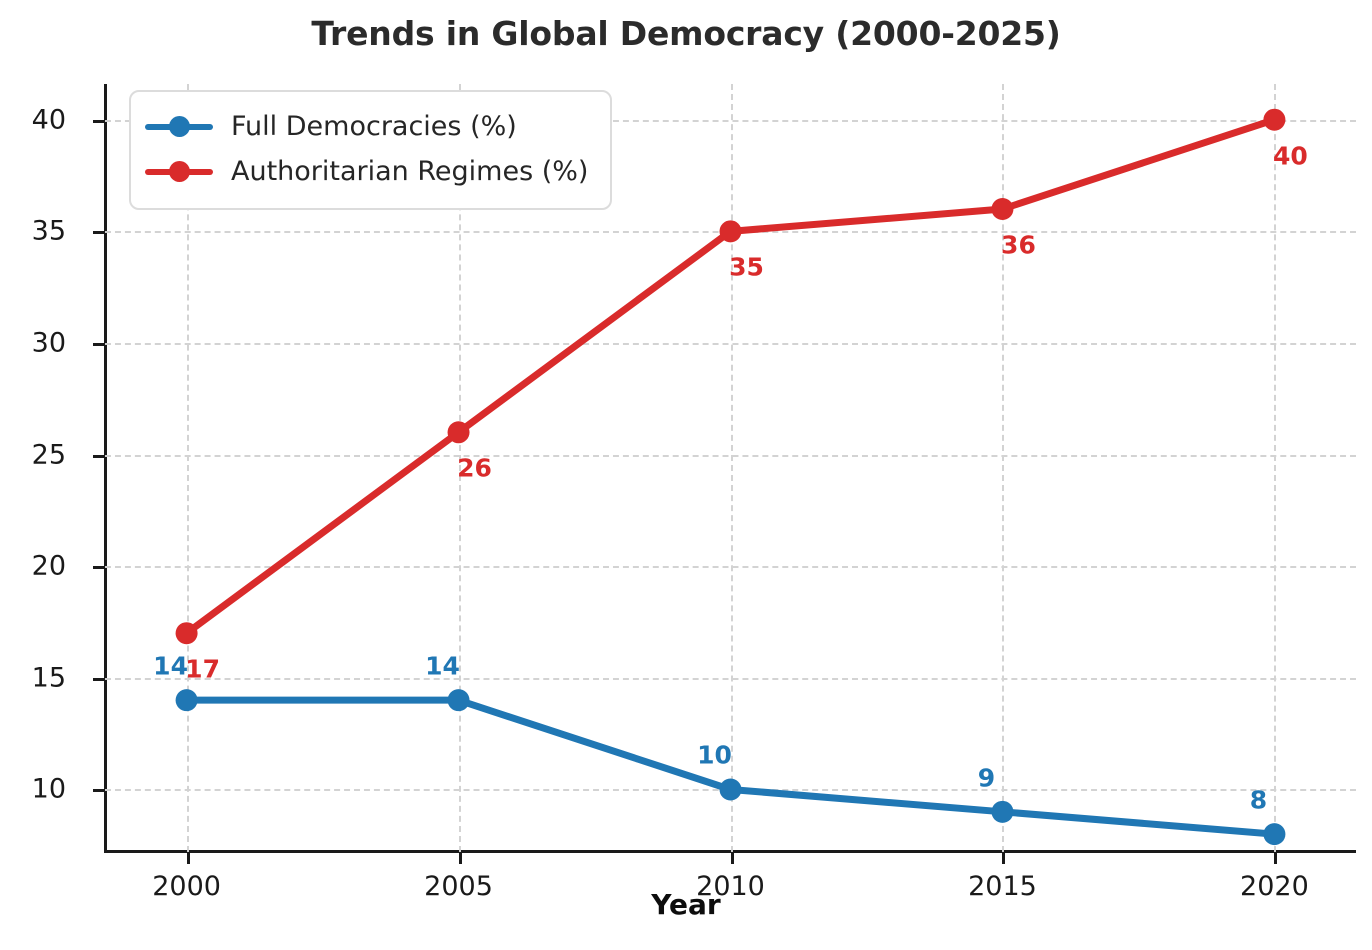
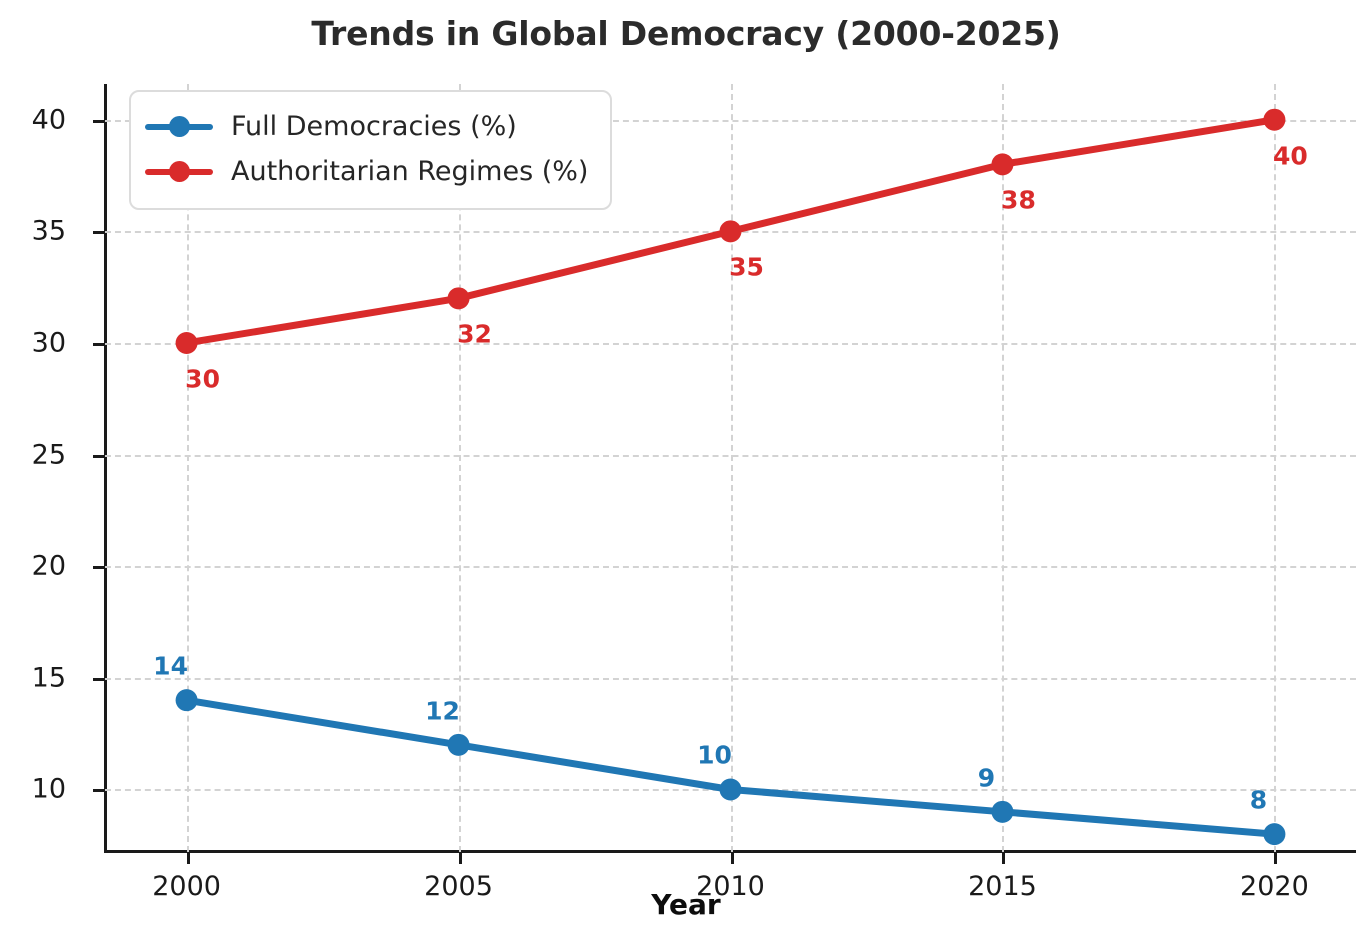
Authoritarian Regimes (%)/2000: 17 -> 30
Full Democracies (%)/2005: 14 -> 12
Authoritarian Regimes (%)/2005: 26 -> 32
Authoritarian Regimes (%)/2015: 36 -> 38
